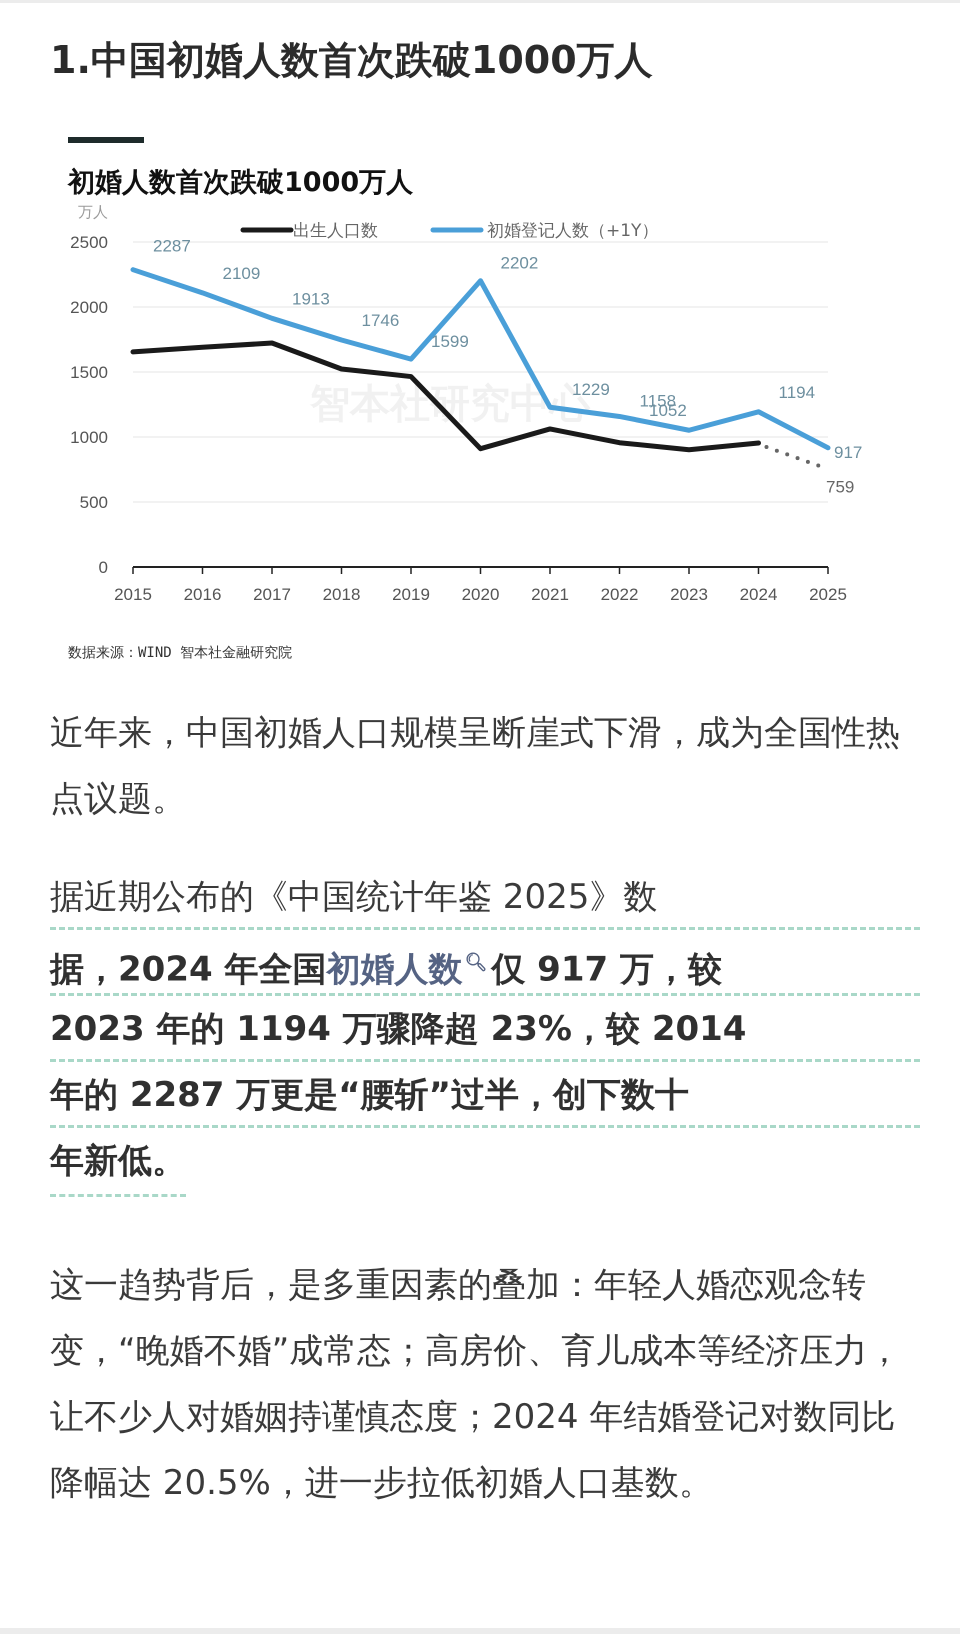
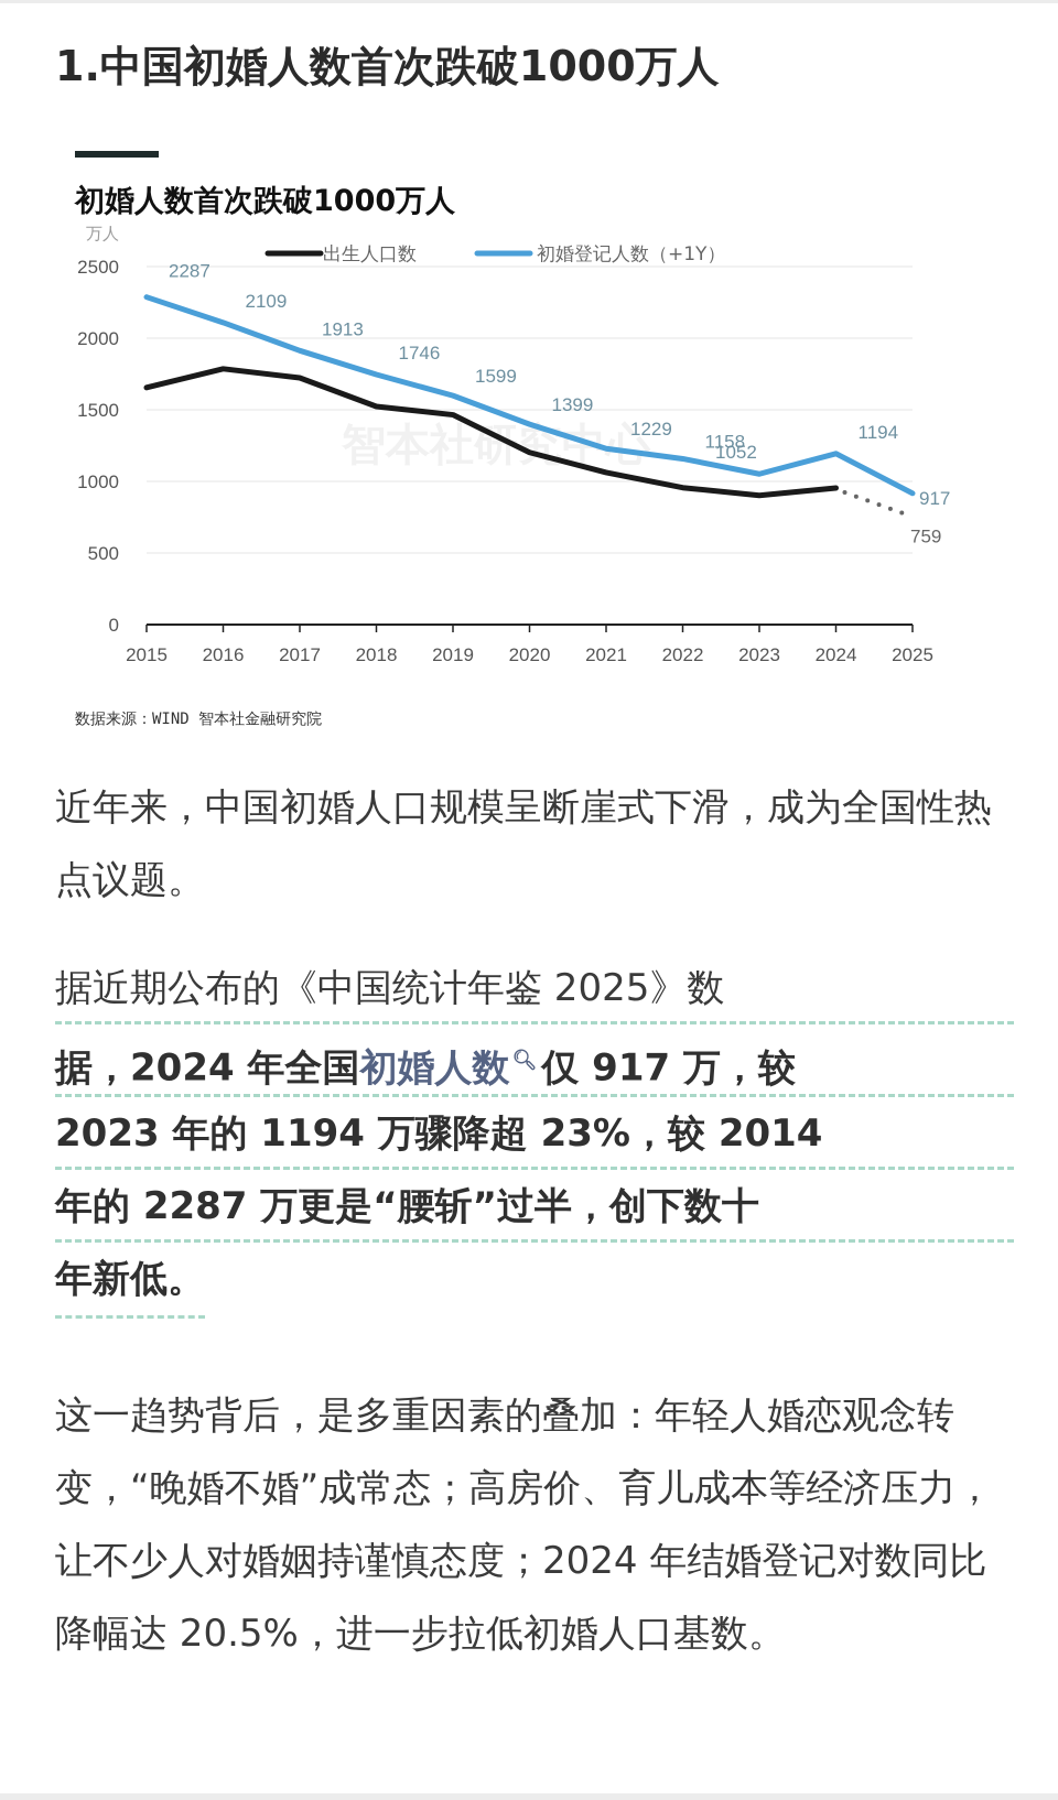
出生人口数/2016: 1690 -> 1790
出生人口数/2020: 910 -> 1200
初婚登记人数（+1Y）/2020: 2202 -> 1399
